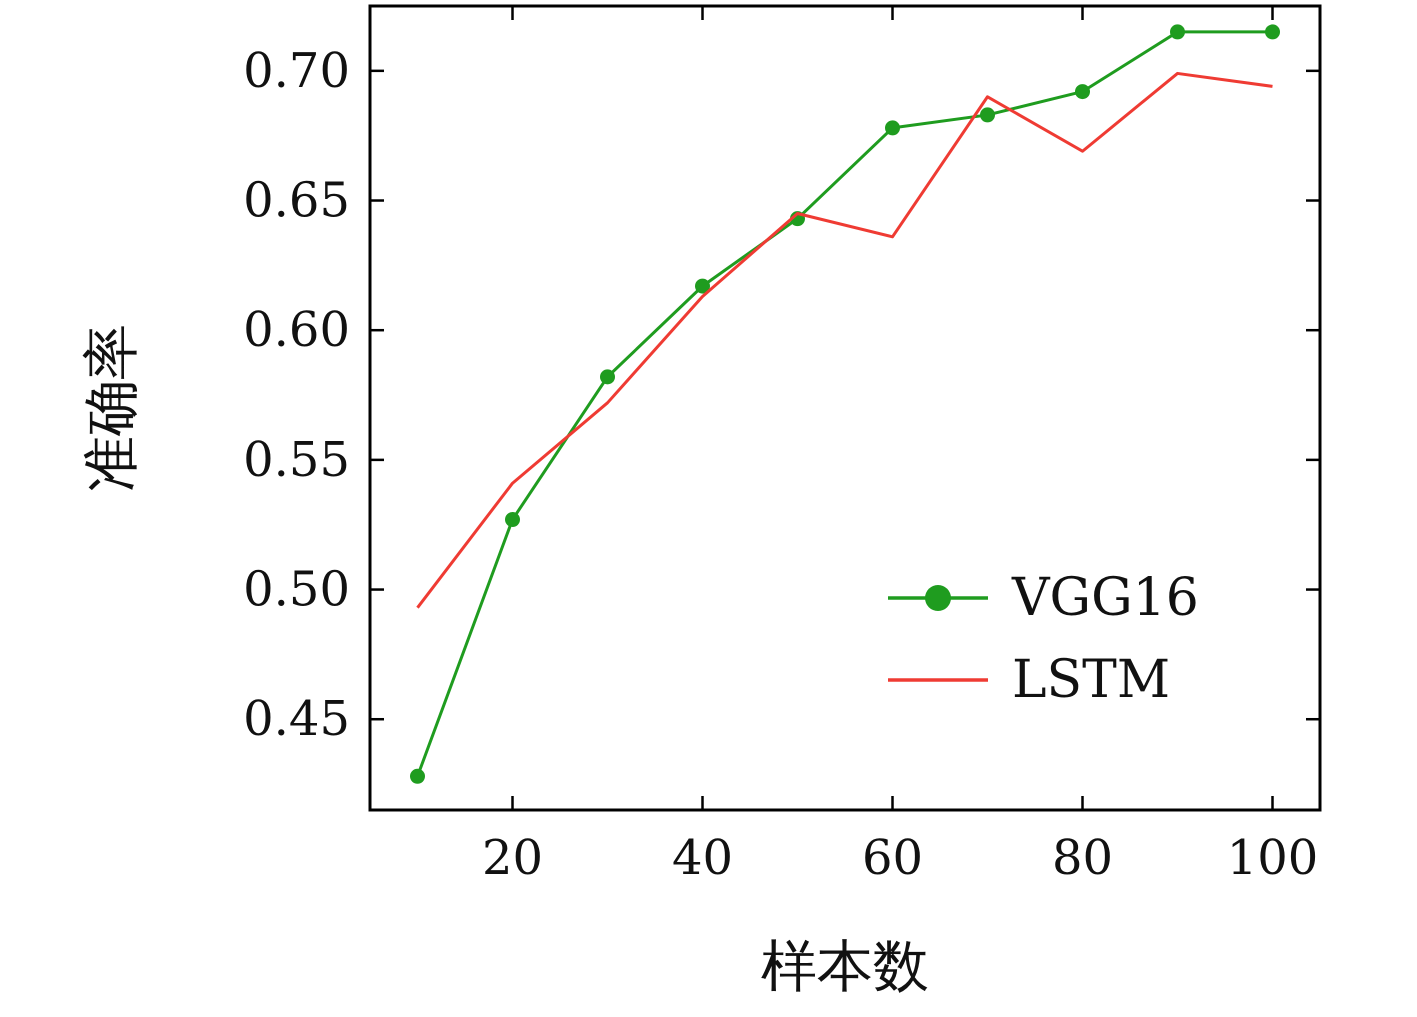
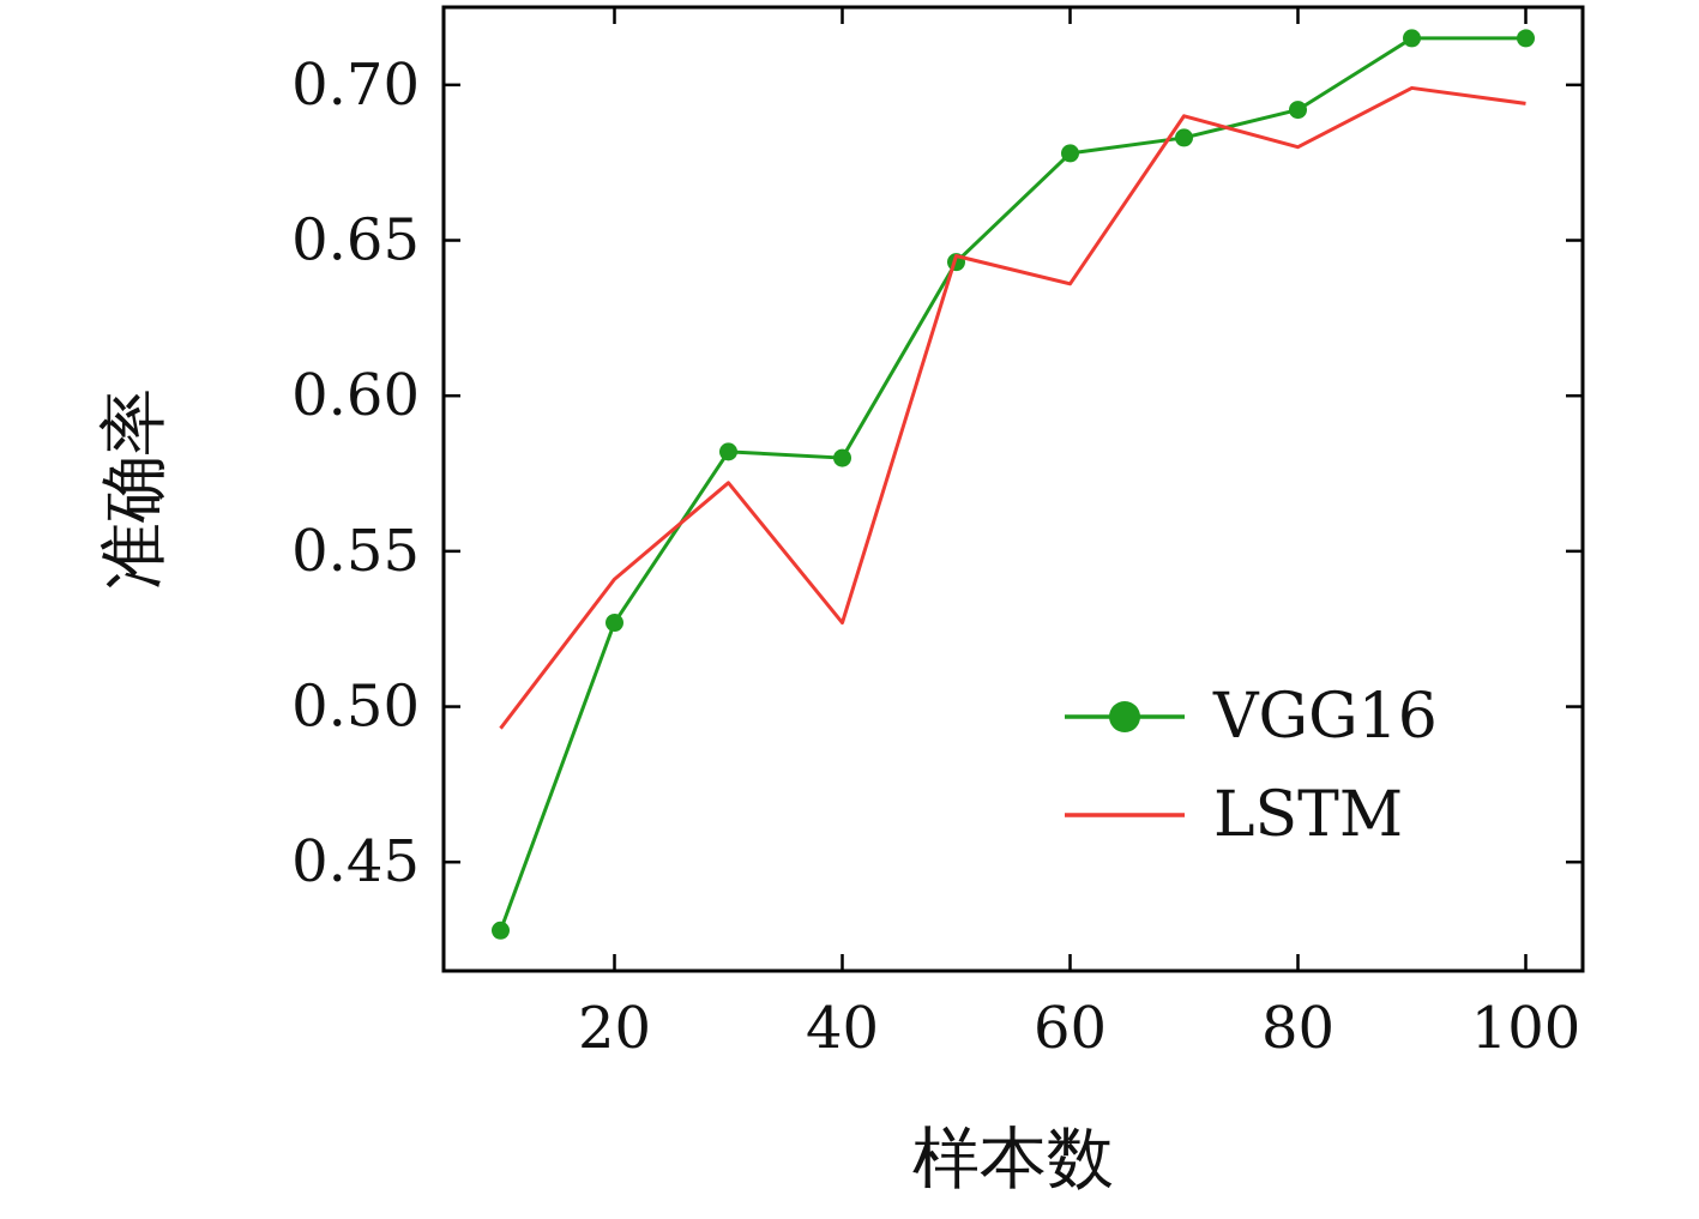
VGG16/40: 0.617 -> 0.580
LSTM/40: 0.613 -> 0.527
LSTM/80: 0.669 -> 0.680
